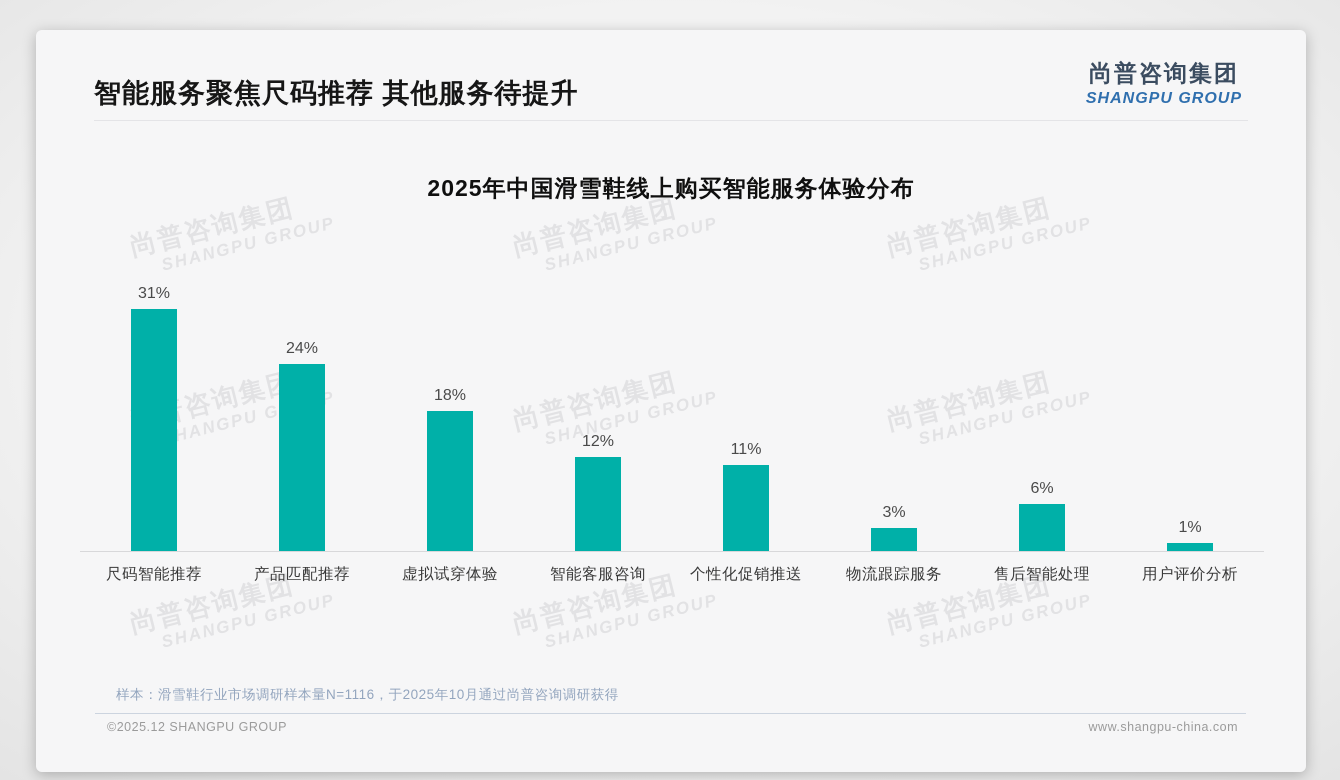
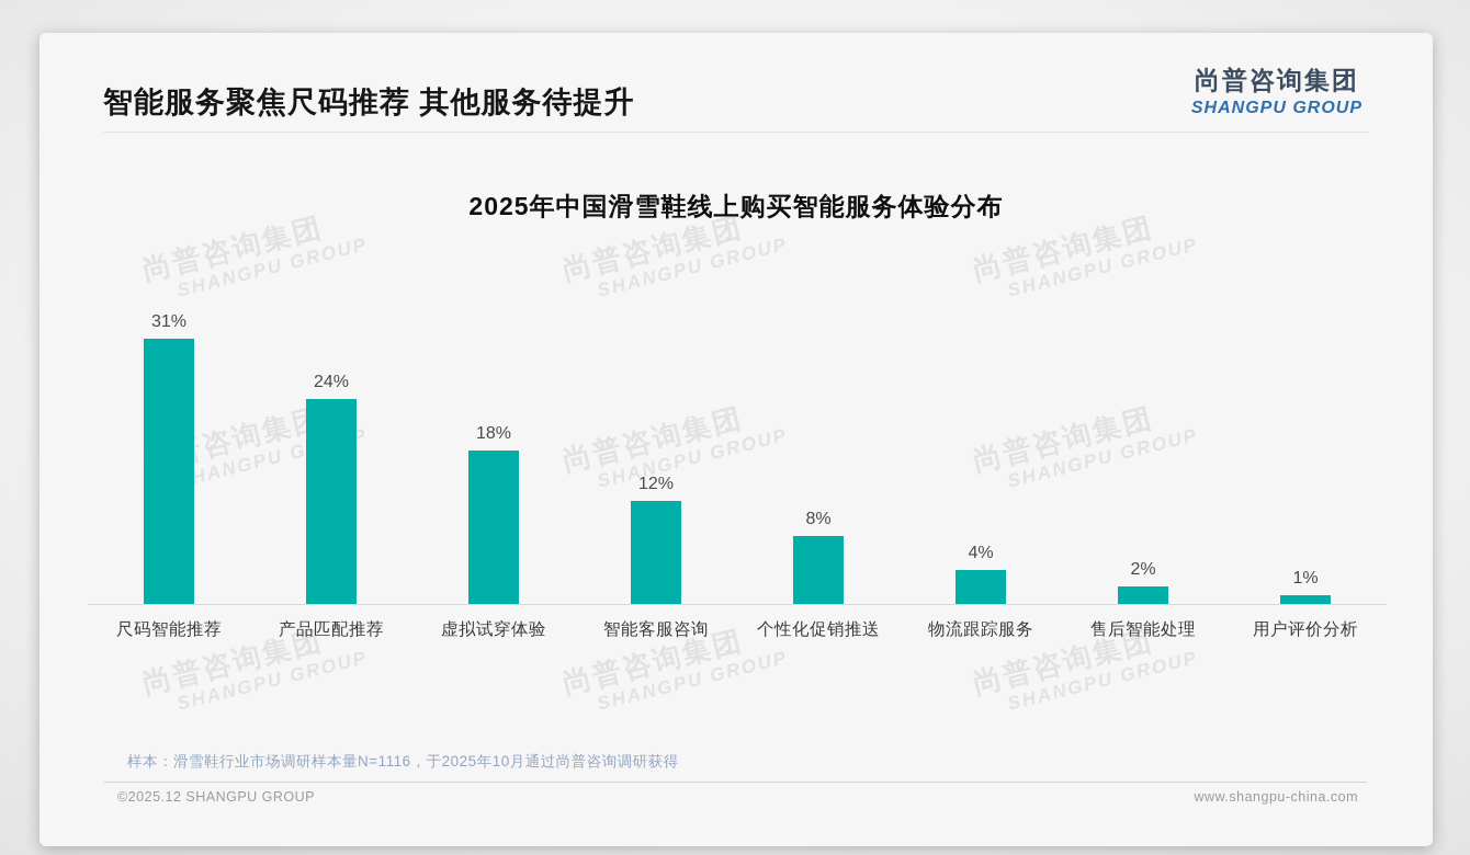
个性化促销推送: 11% -> 8%
物流跟踪服务: 3% -> 4%
售后智能处理: 6% -> 2%
